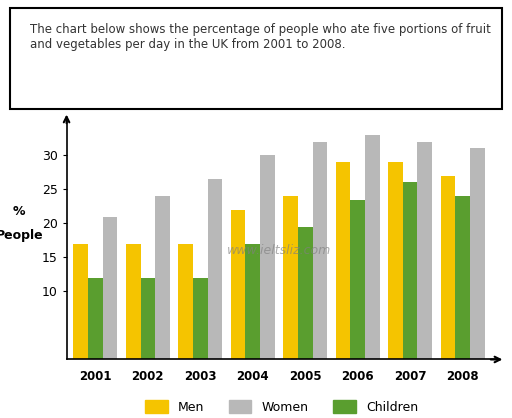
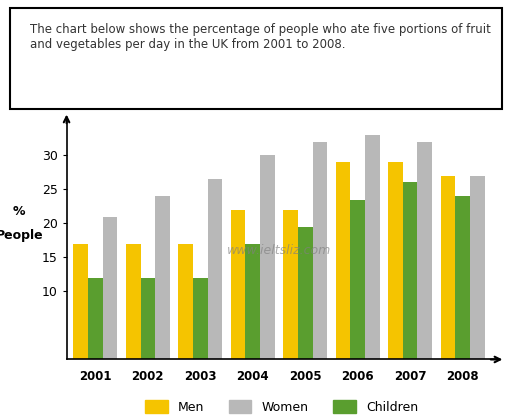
Men/2005: 24 -> 22
Women/2008: 31.0 -> 27.0
